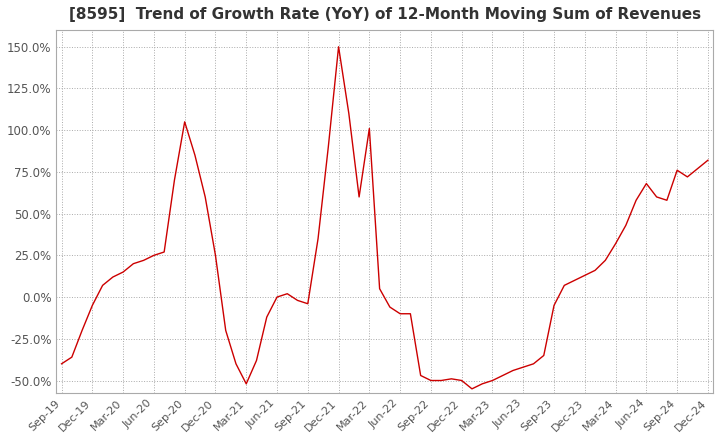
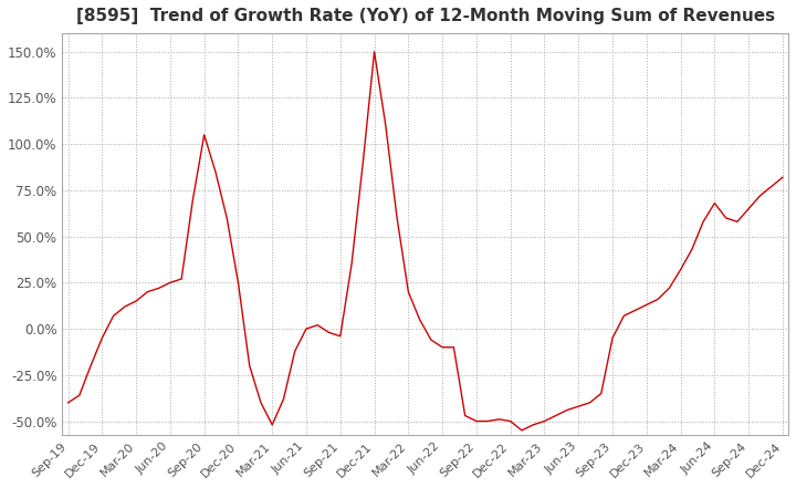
Mar-22: 101% -> 20%
Sep-24: 76% -> 65%
